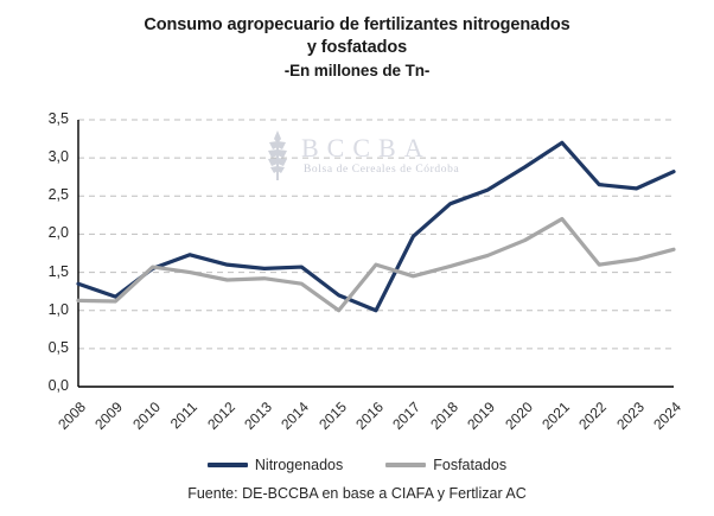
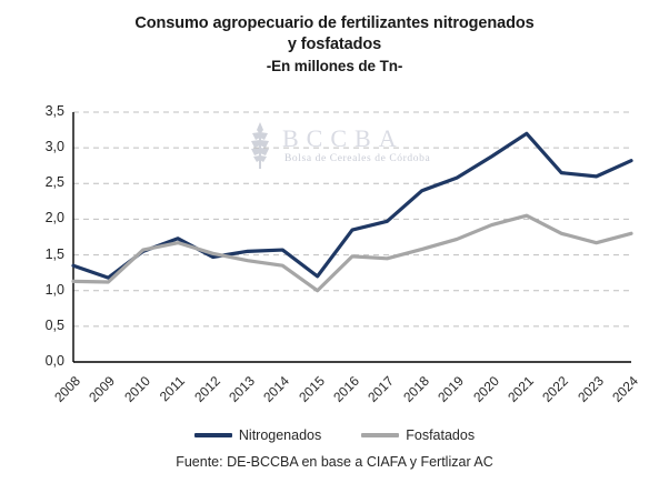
Fosfatados/2011: 1,5 -> 1,7
Nitrogenados/2012: 1,6 -> 1,5
Fosfatados/2012: 1,4 -> 1,5
Nitrogenados/2016: 1,0 -> 1,9
Fosfatados/2016: 1,6 -> 1,5
Fosfatados/2021: 2,2 -> 2,0
Fosfatados/2022: 1,6 -> 1,8
